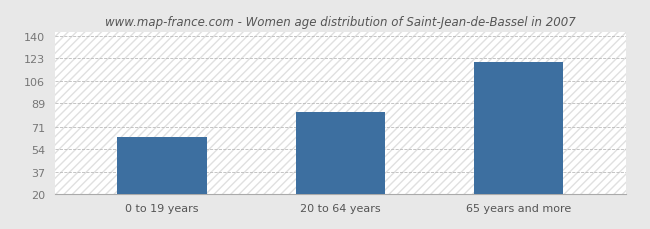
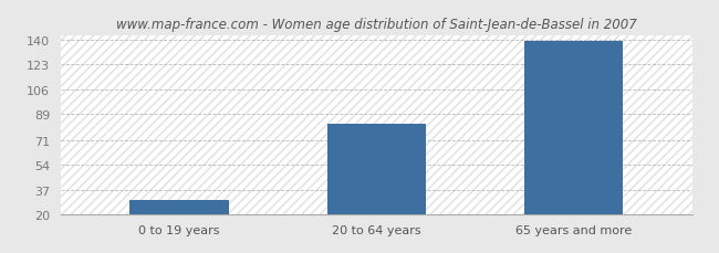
0 to 19 years: 63 -> 30
65 years and more: 120 -> 139
